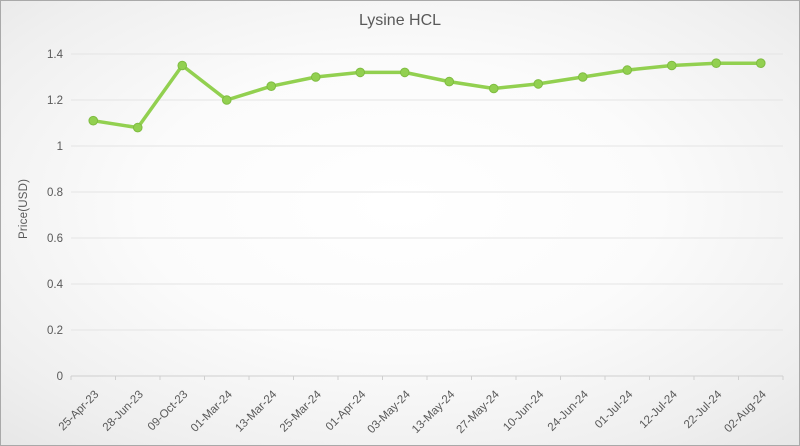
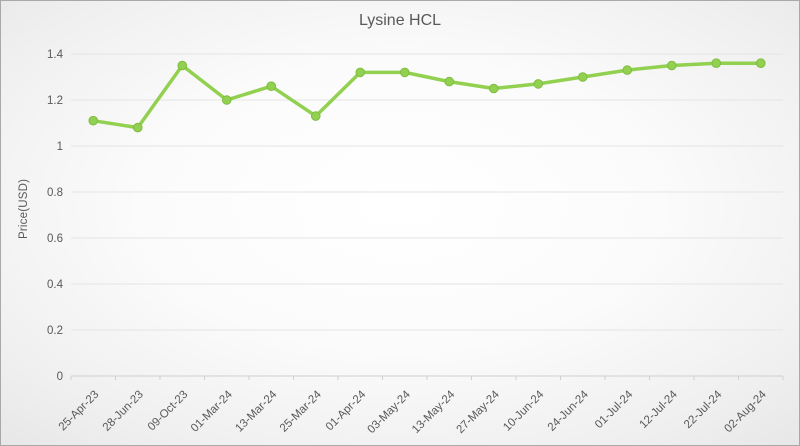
25-Mar-24: 1.30 -> 1.13
